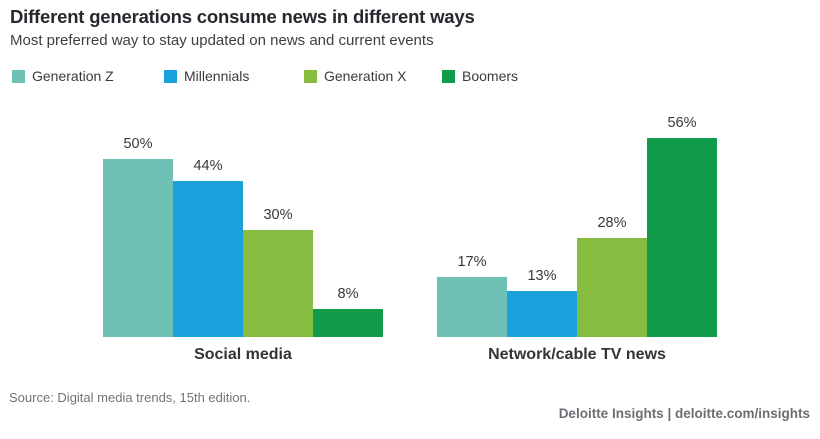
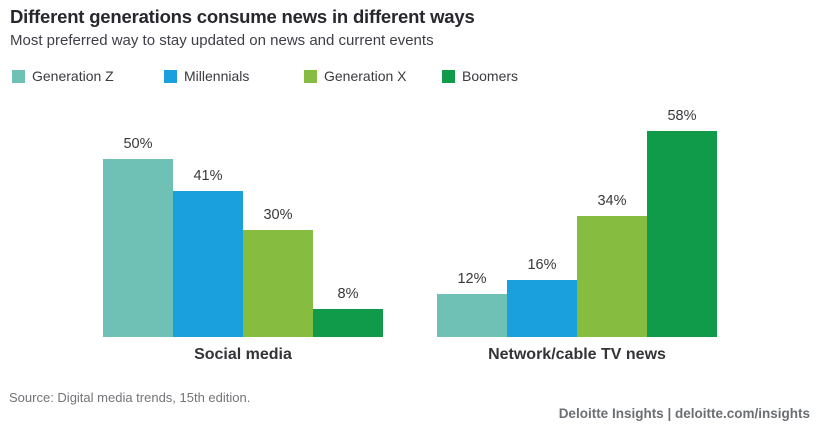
Millennials/Social media: 44% -> 41%
Generation Z/Network/cable TV news: 17% -> 12%
Millennials/Network/cable TV news: 13% -> 16%
Generation X/Network/cable TV news: 28% -> 34%
Boomers/Network/cable TV news: 56% -> 58%
